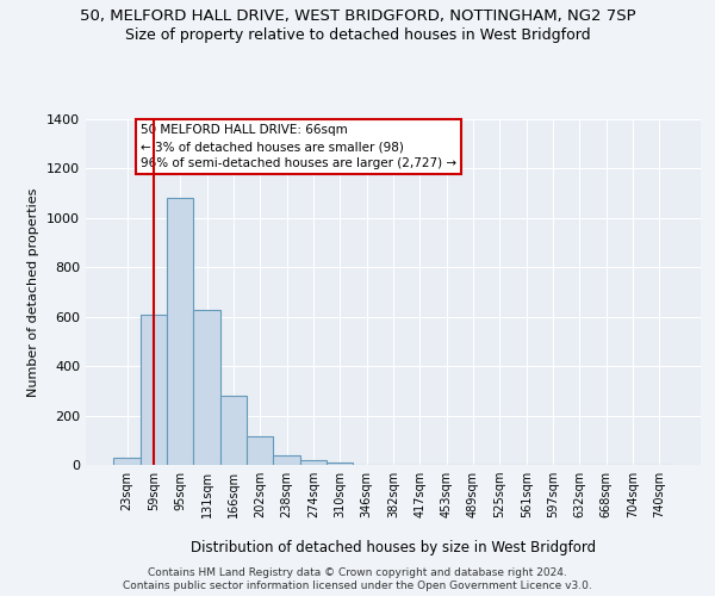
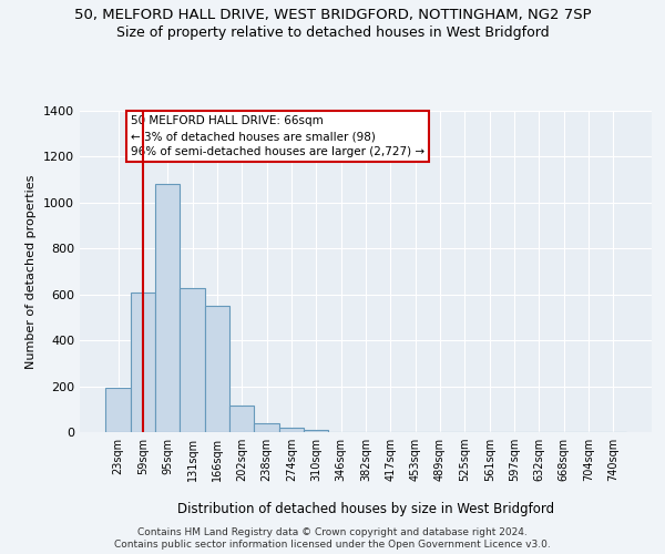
23sqm: 30 -> 195
166sqm: 280 -> 550
